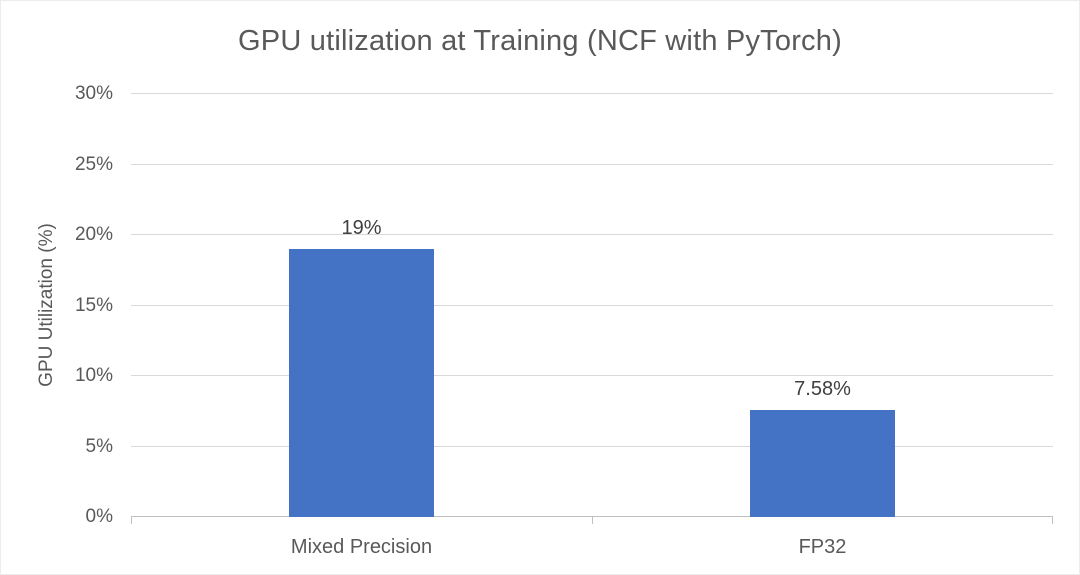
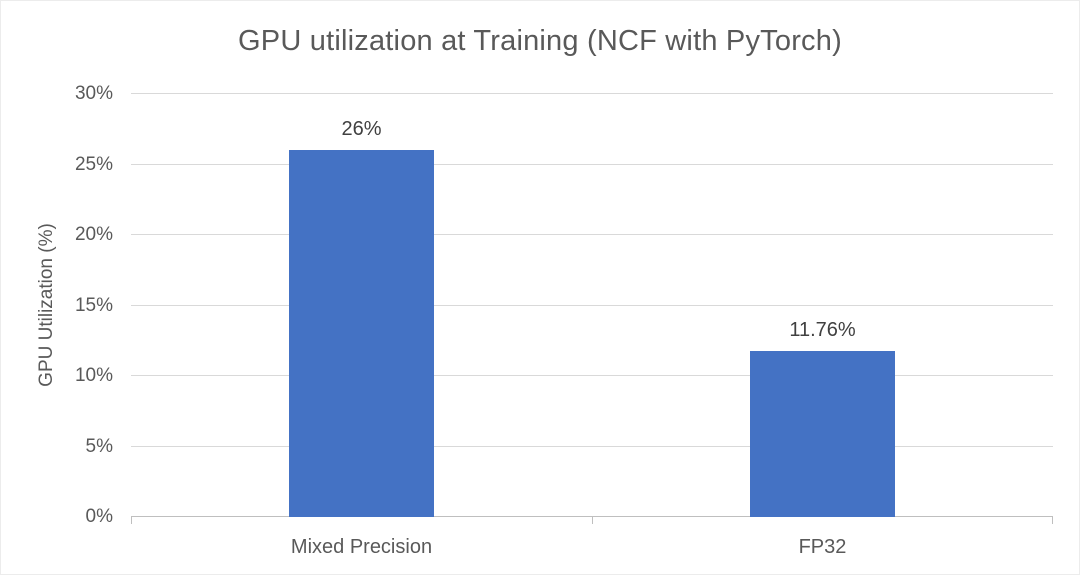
Mixed Precision: 19% -> 26%
FP32: 7.58% -> 11.76%
